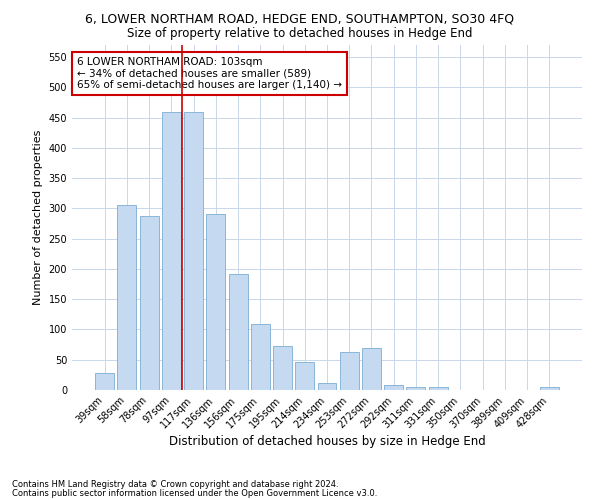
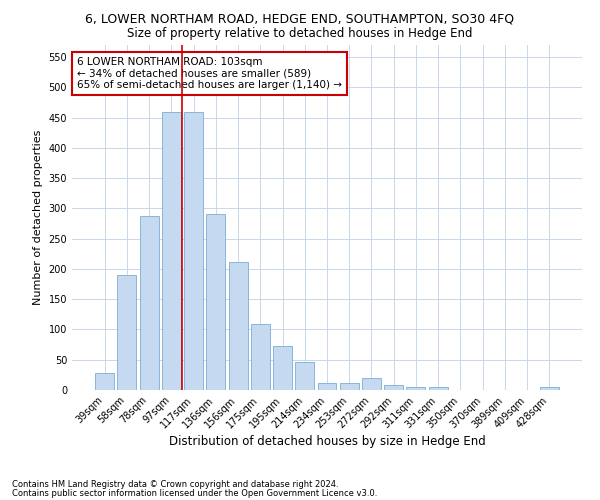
58sqm: 306 -> 190
156sqm: 192 -> 212
253sqm: 62 -> 12
272sqm: 70 -> 20
